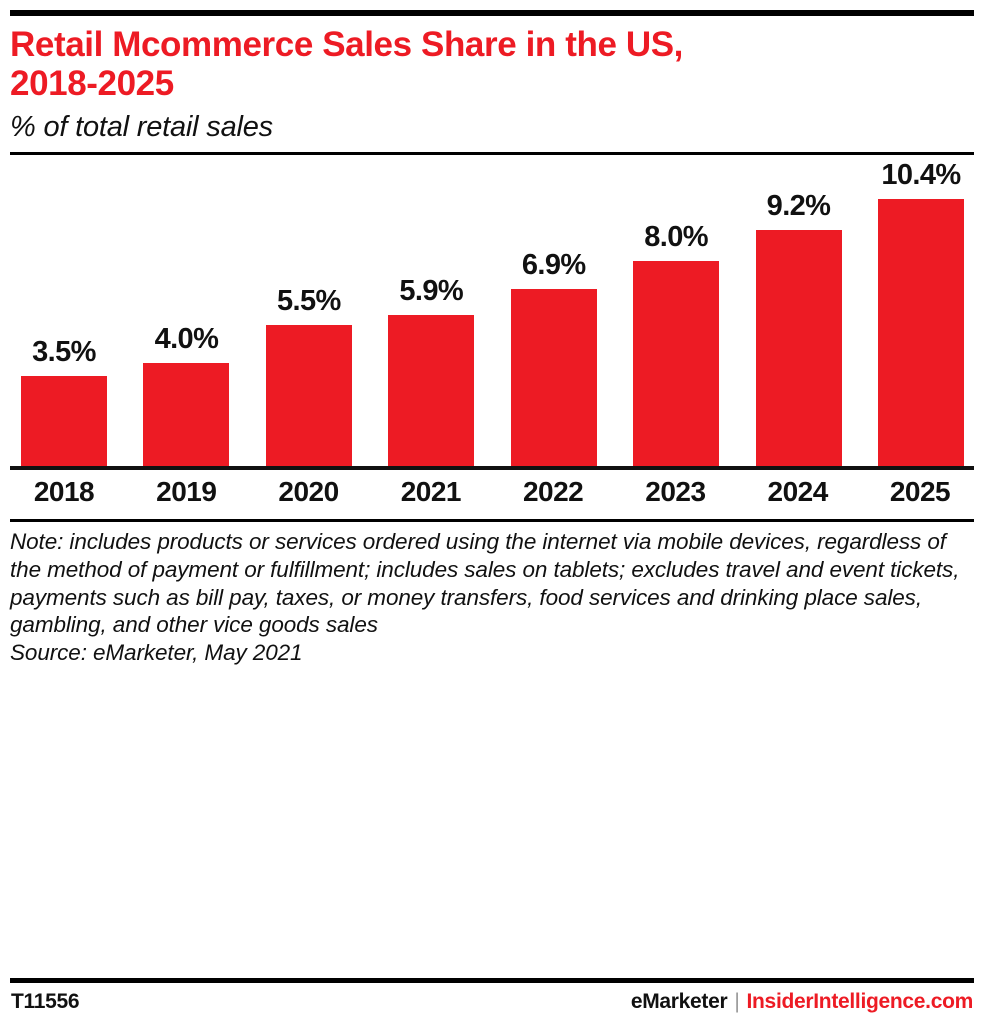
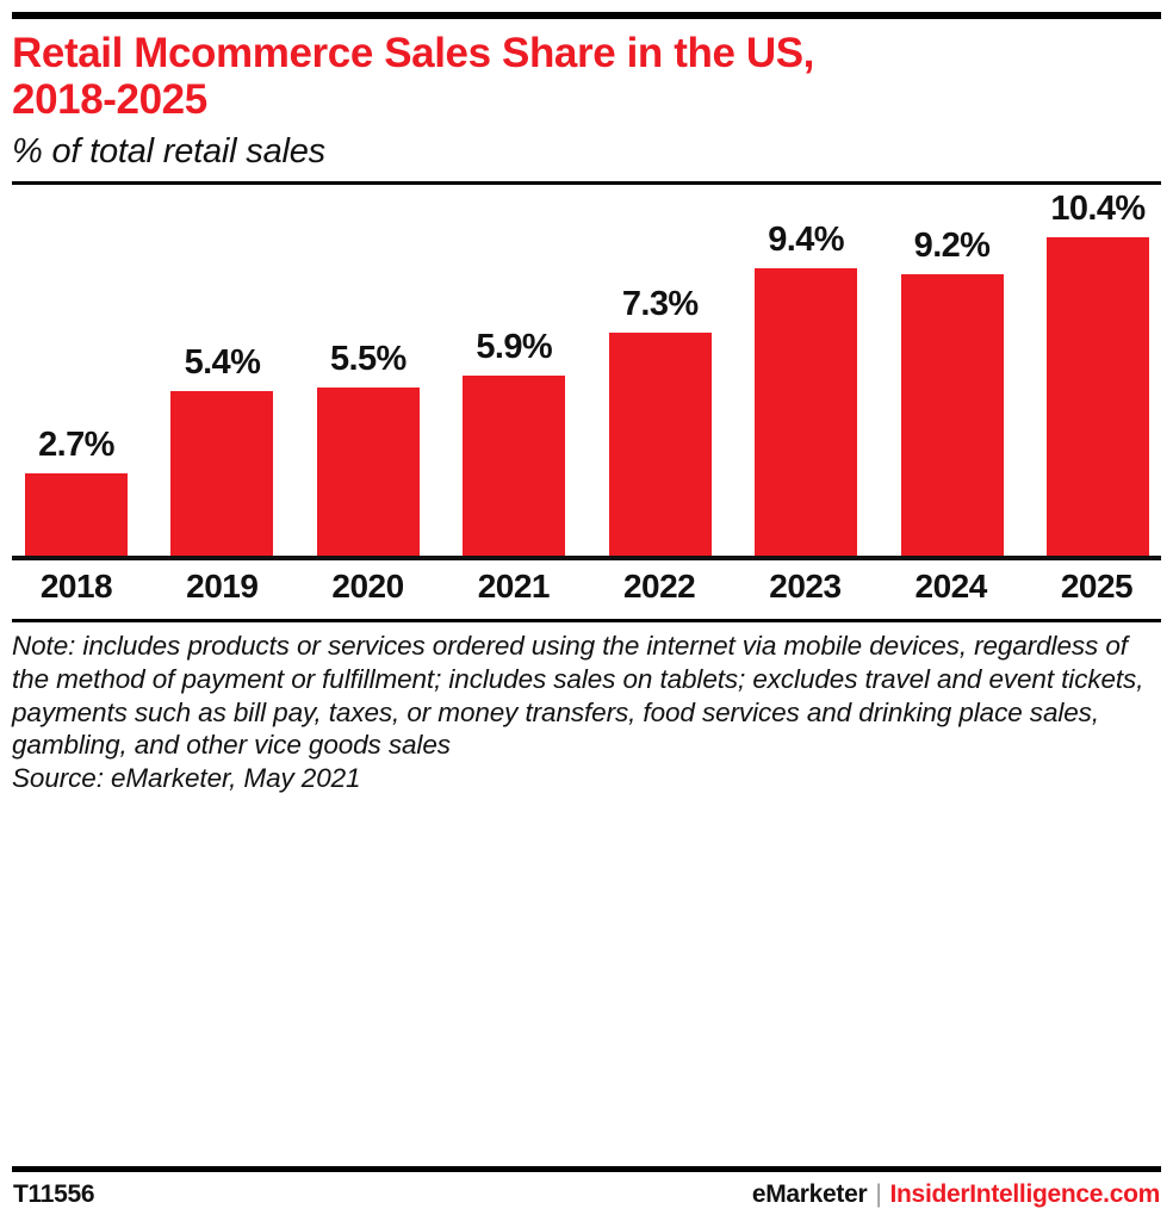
2018: 3.5% -> 2.7%
2019: 4.0% -> 5.4%
2022: 6.9% -> 7.3%
2023: 8.0% -> 9.4%
